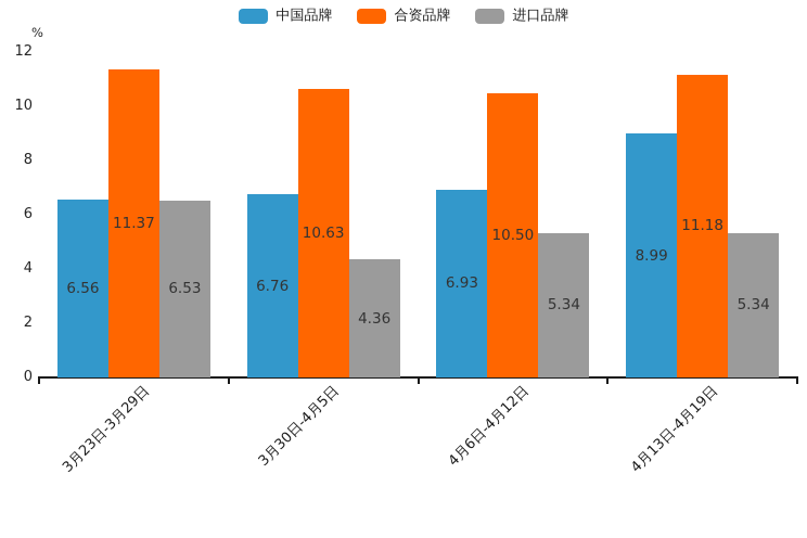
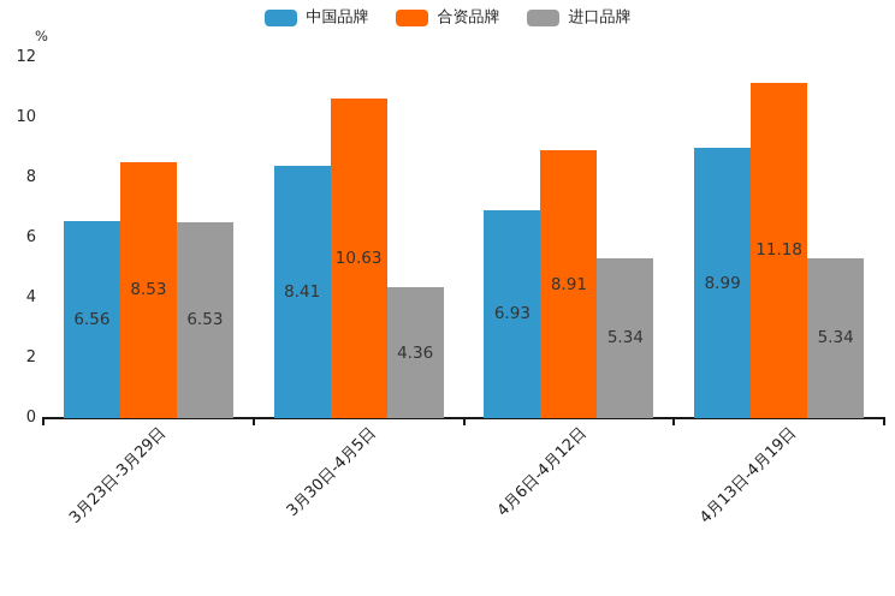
合资品牌/3月23日-3月29日: 11.37 -> 8.53
中国品牌/3月30日-4月5日: 6.76 -> 8.41
合资品牌/4月6日-4月12日: 10.50 -> 8.91
